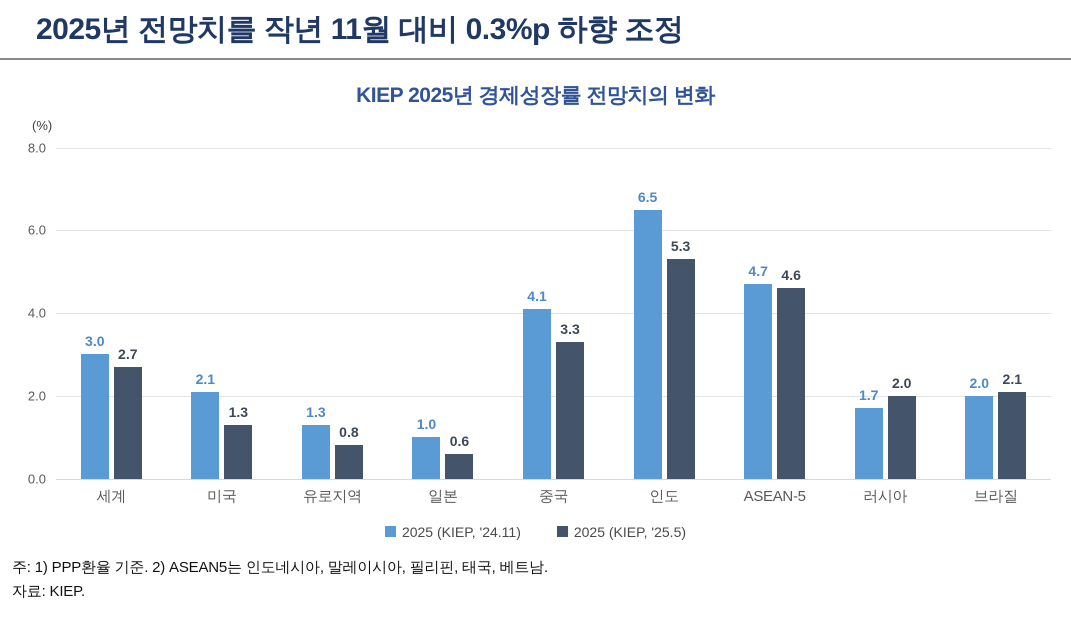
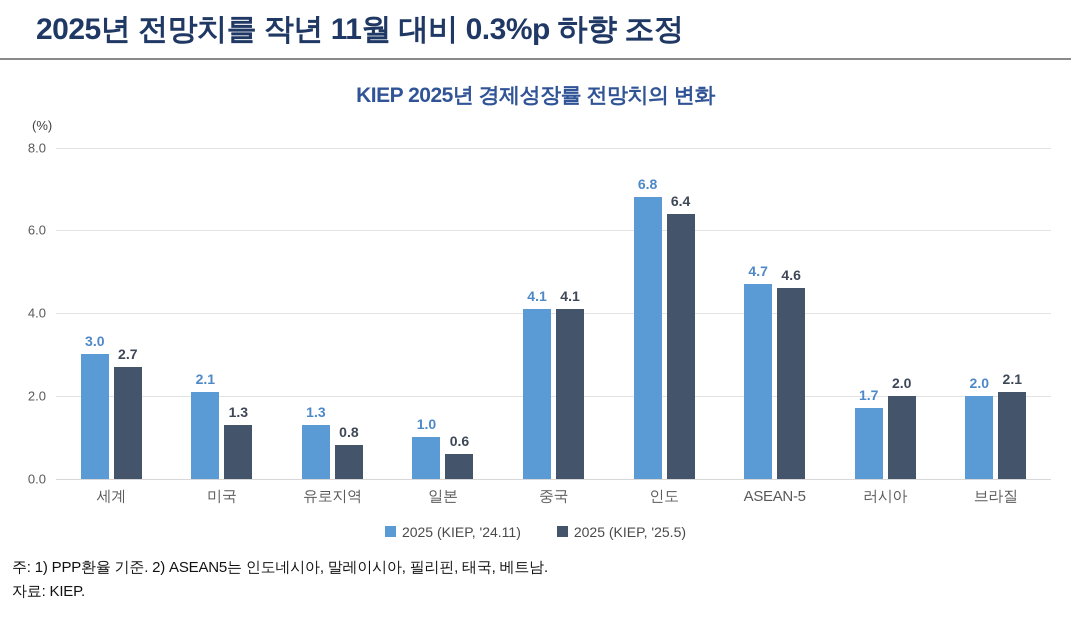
2025 (KIEP, '25.5)/중국: 3.3 -> 4.1
2025 (KIEP, '24.11)/인도: 6.5 -> 6.8
2025 (KIEP, '25.5)/인도: 5.3 -> 6.4
